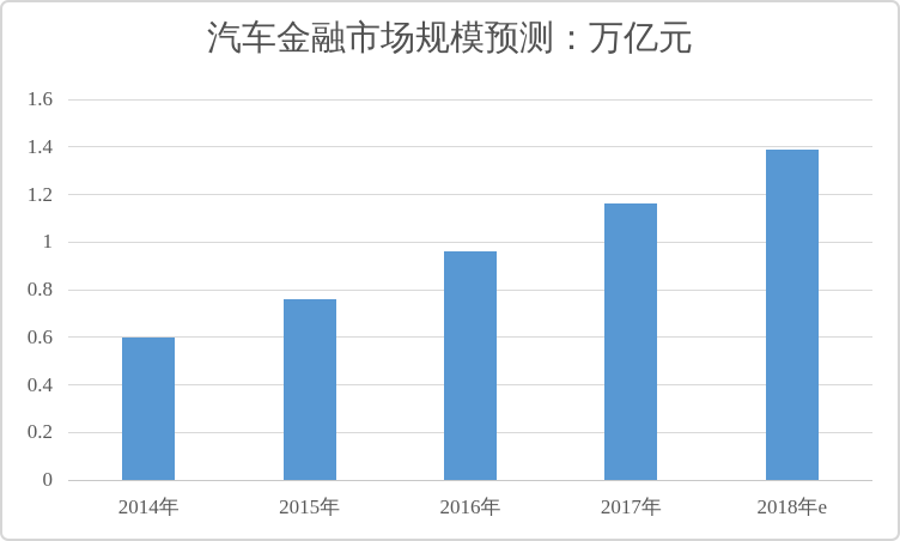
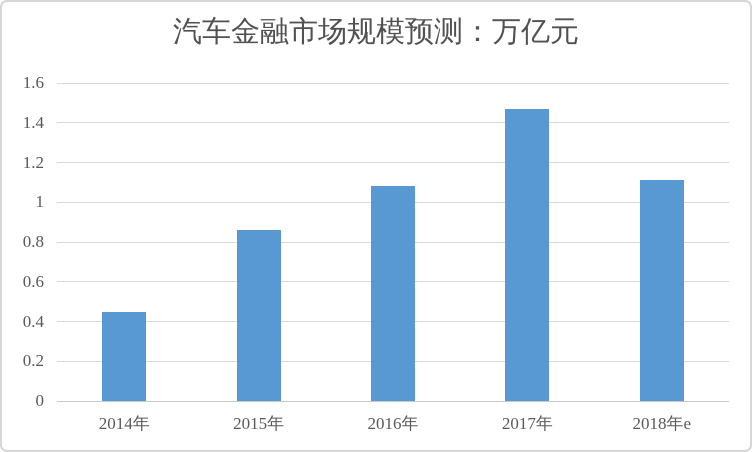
2014年: 0.60 -> 0.45
2015年: 0.76 -> 0.86
2016年: 0.96 -> 1.08
2017年: 1.16 -> 1.47
2018年e: 1.39 -> 1.11
